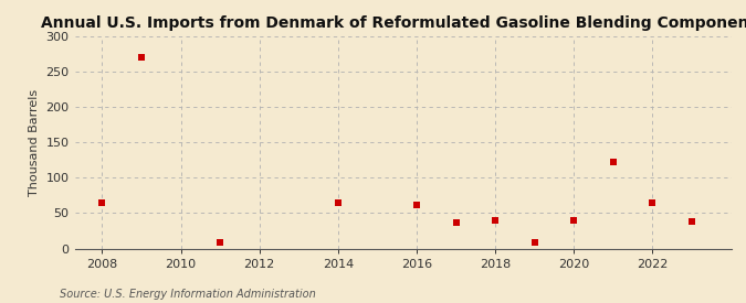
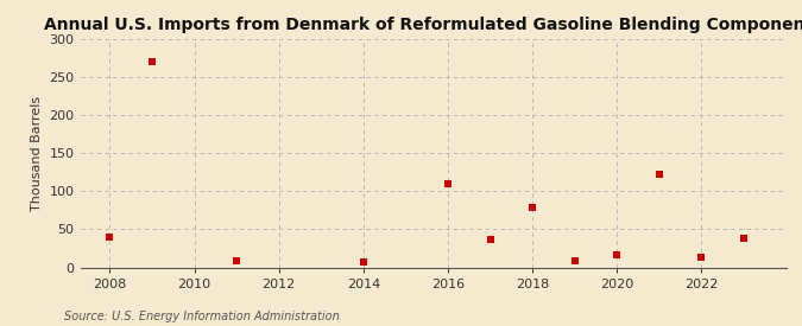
2008: 64 -> 40
2014: 64 -> 7
2016: 62 -> 110
2018: 40 -> 79
2020: 40 -> 17
2022: 64 -> 13
